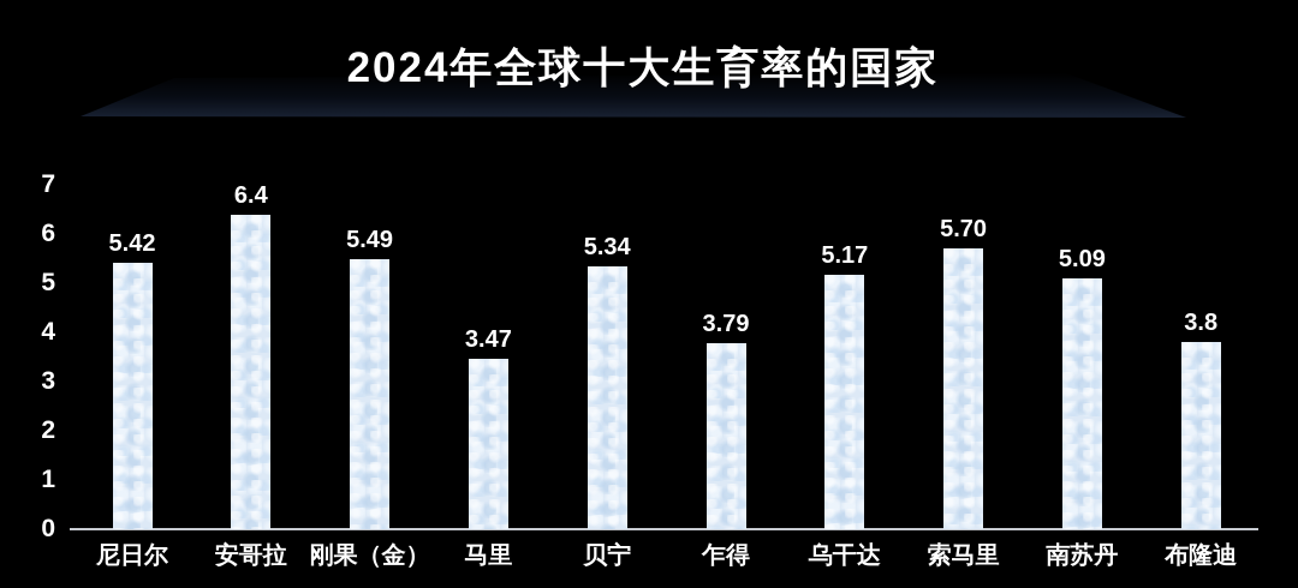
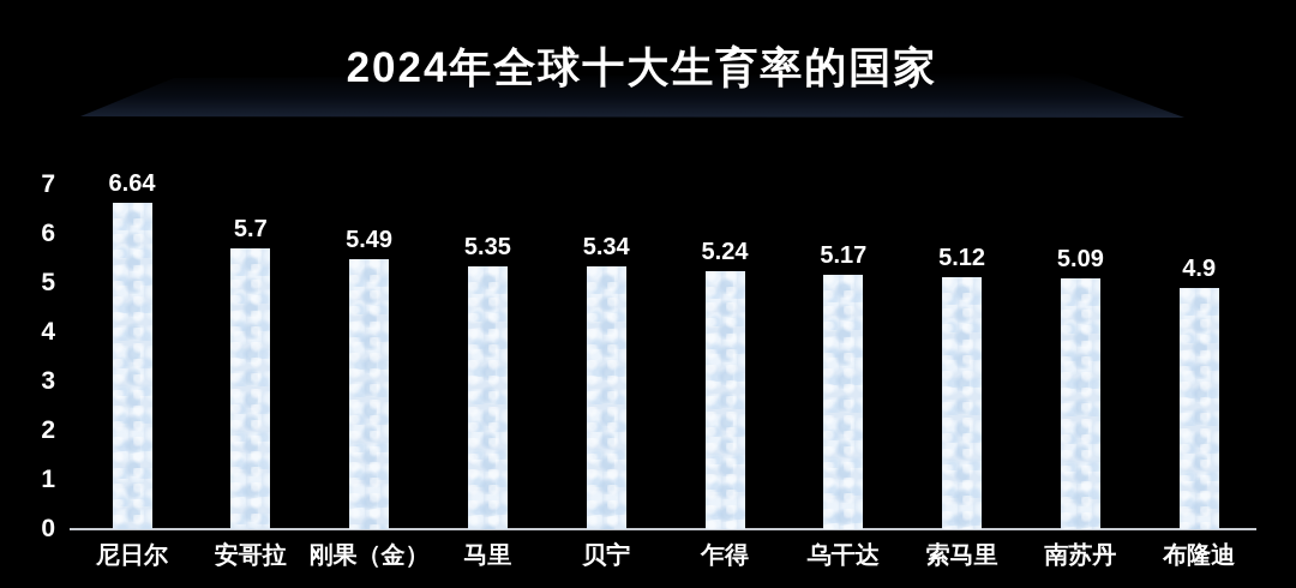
尼日尔: 5.42 -> 6.64
安哥拉: 6.4 -> 5.7
马里: 3.47 -> 5.35
乍得: 3.79 -> 5.24
索马里: 5.70 -> 5.12
布隆迪: 3.8 -> 4.9
